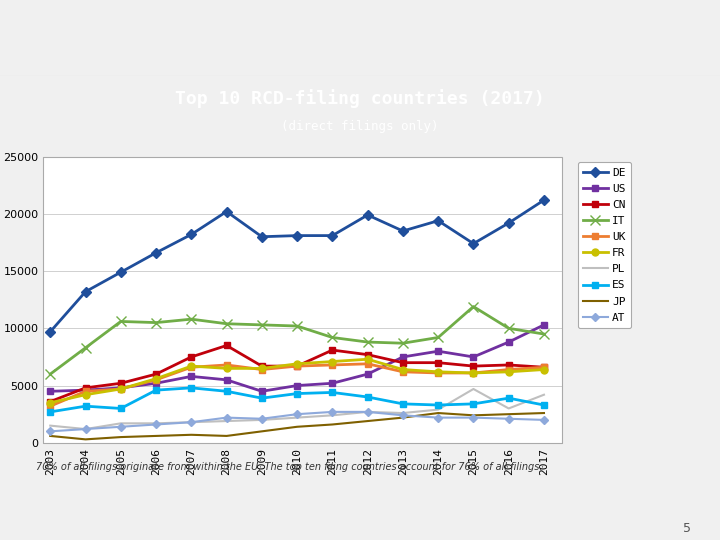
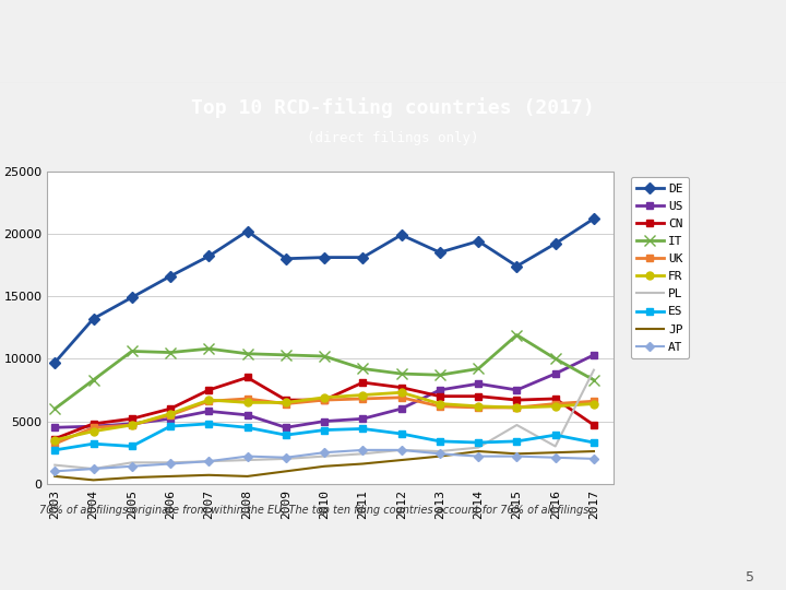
CN/2017: 6600 -> 4700
IT/2017: 9500 -> 8300
PL/2017: 4200 -> 9100
